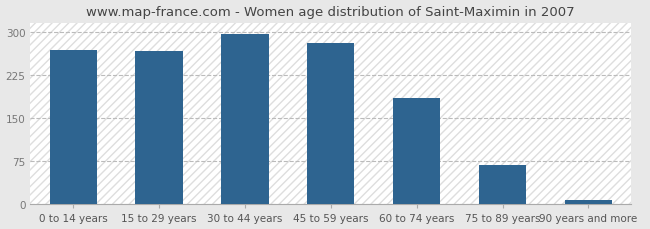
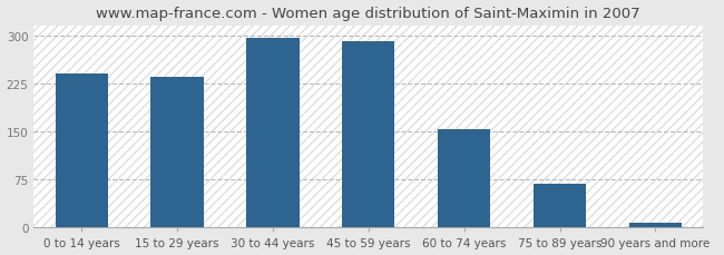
0 to 14 years: 268 -> 240
15 to 29 years: 266 -> 235
45 to 59 years: 280 -> 290
60 to 74 years: 184 -> 153
